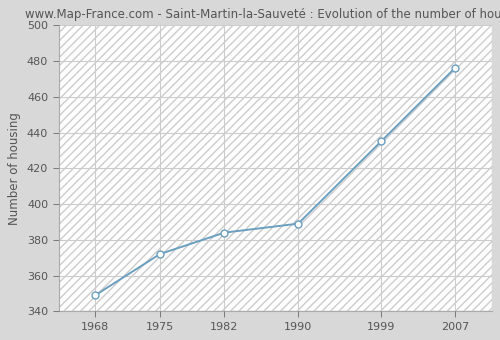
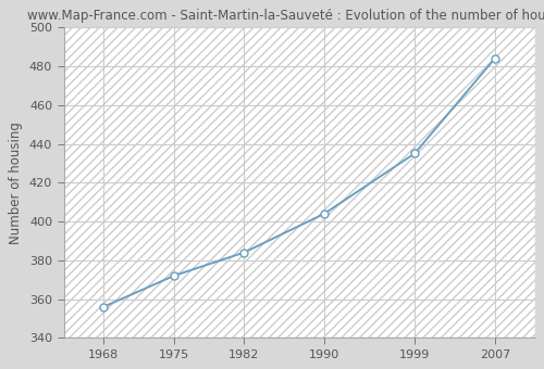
1968: 349 -> 356
1990: 389 -> 404
2007: 476 -> 484
